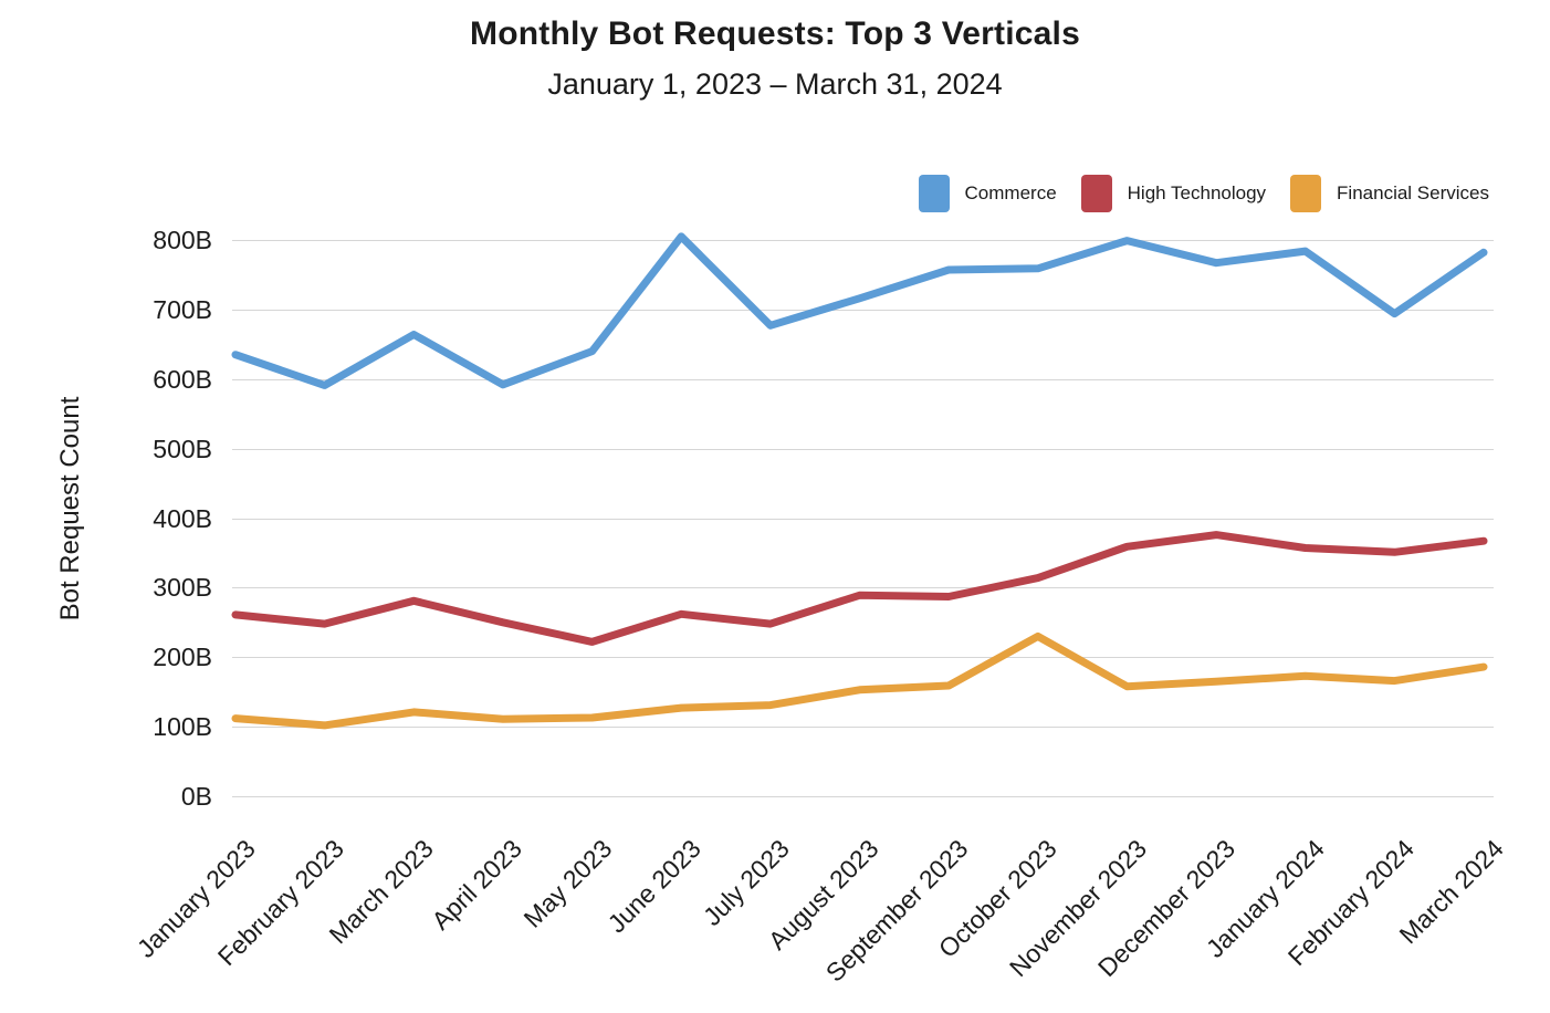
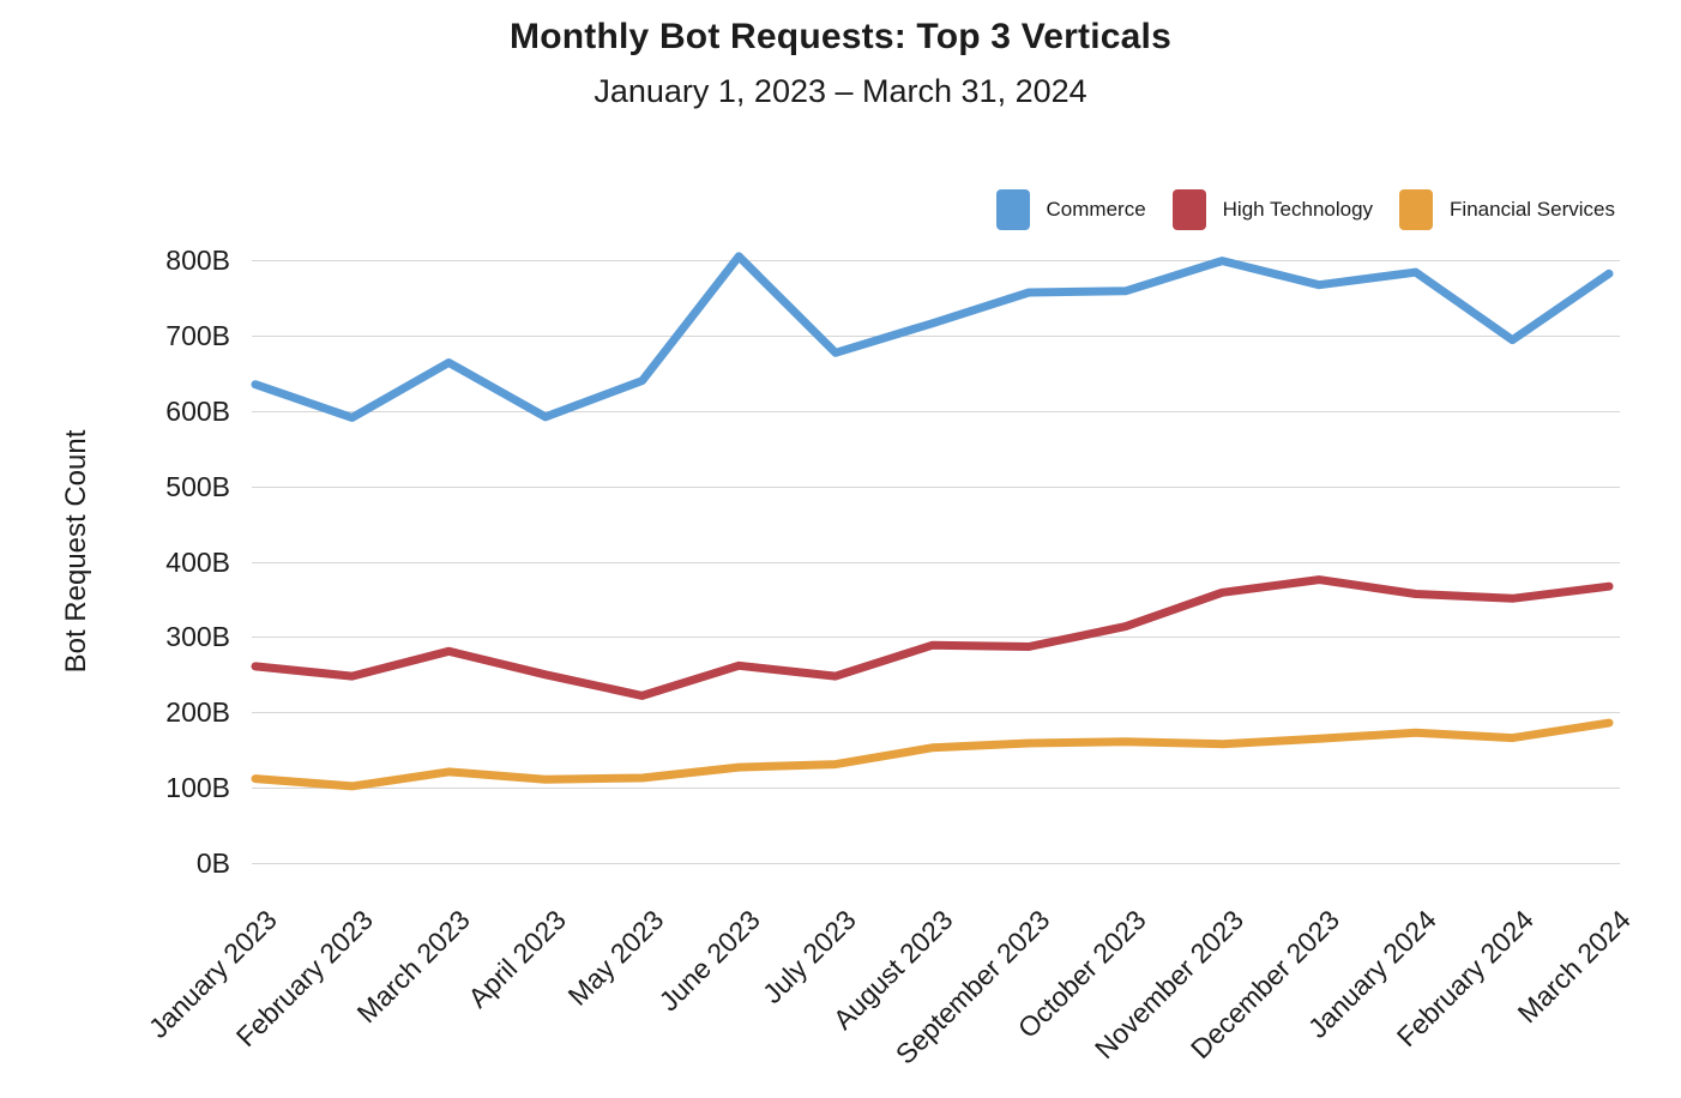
Financial Services/October 2023: 230B -> 160B
